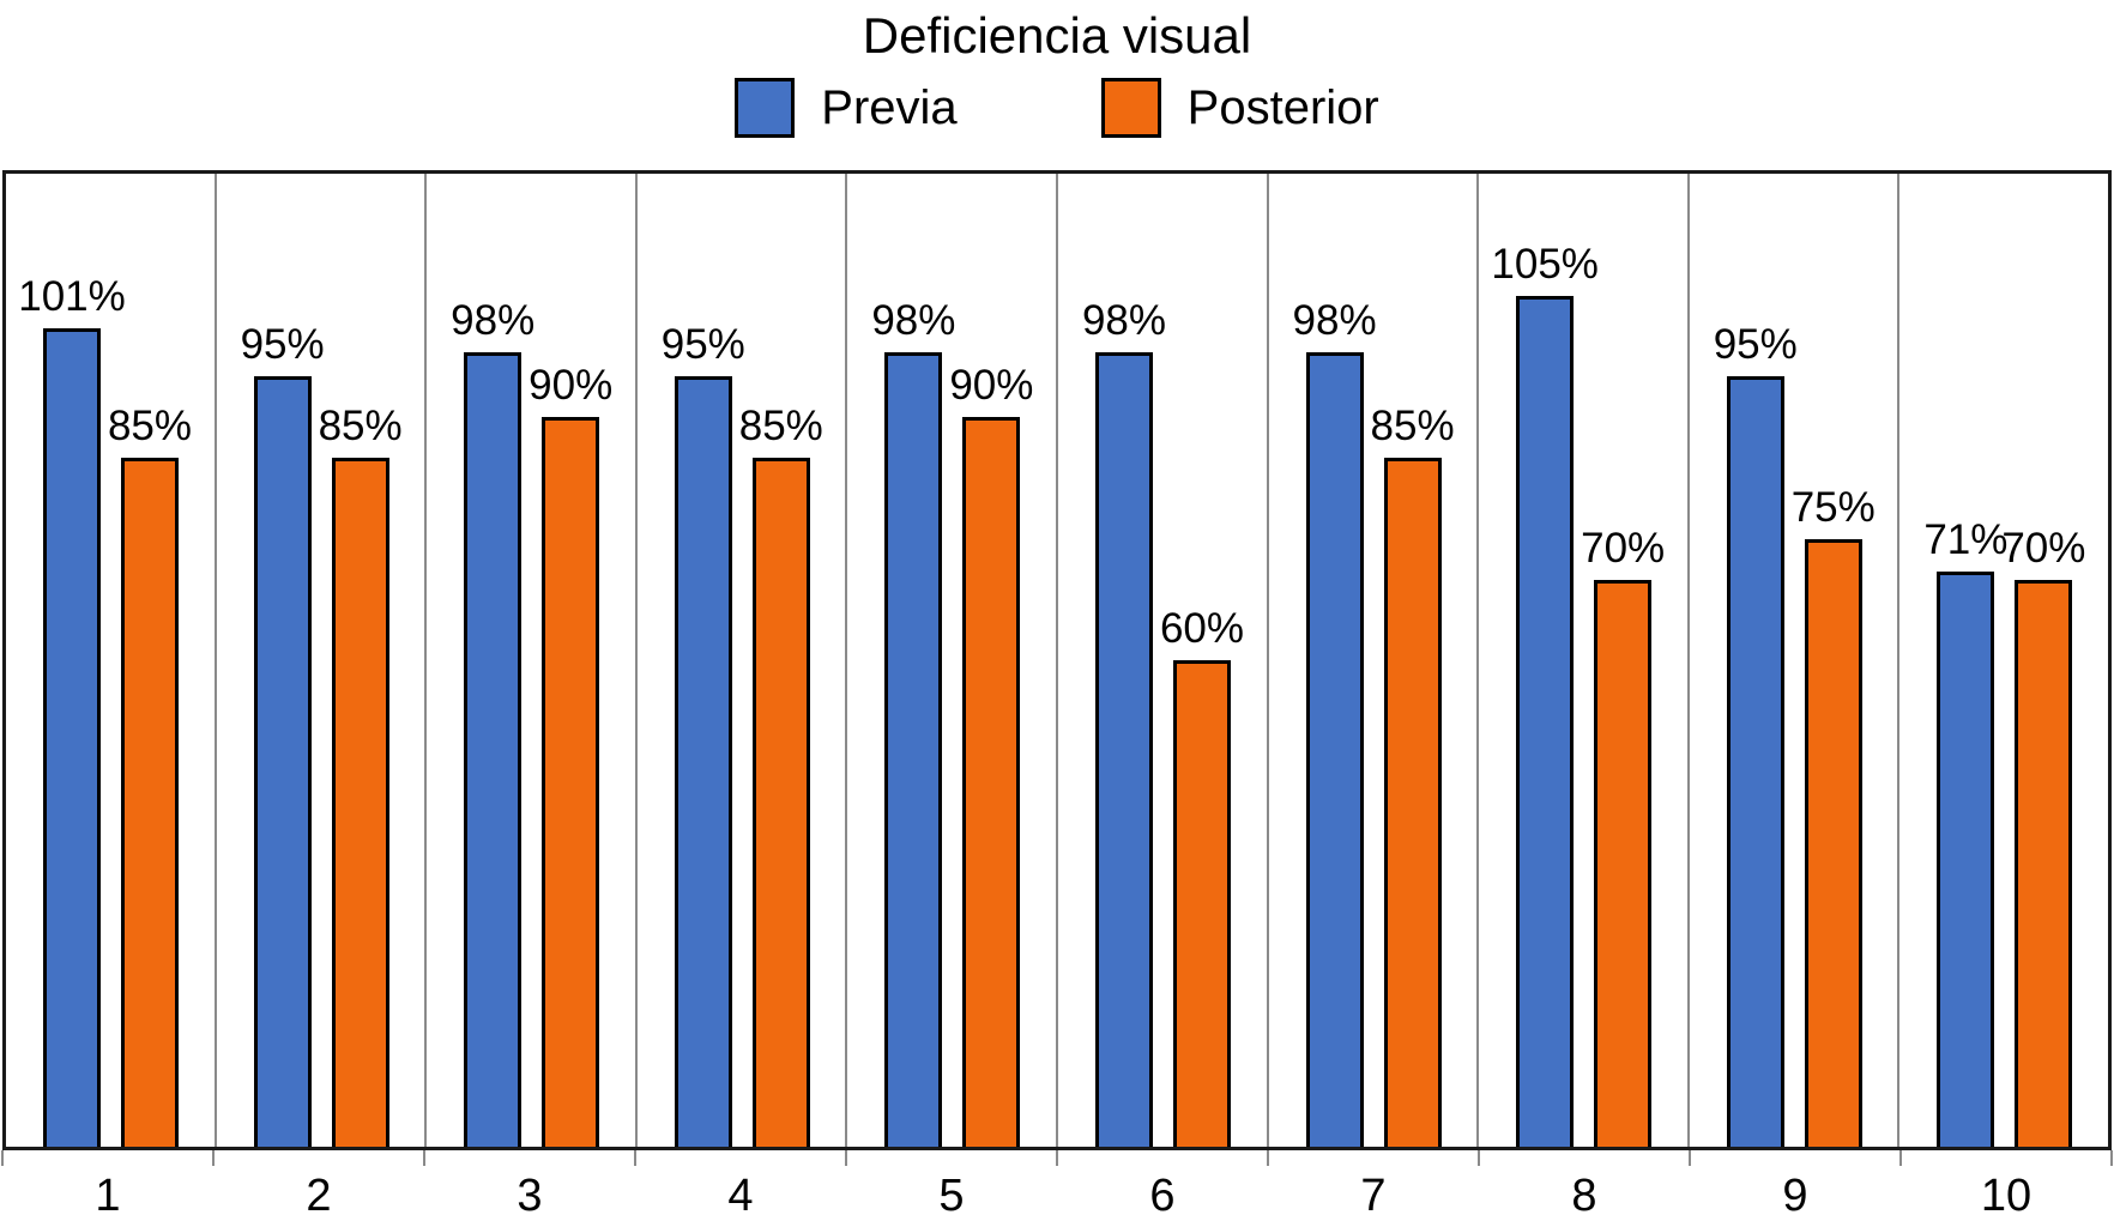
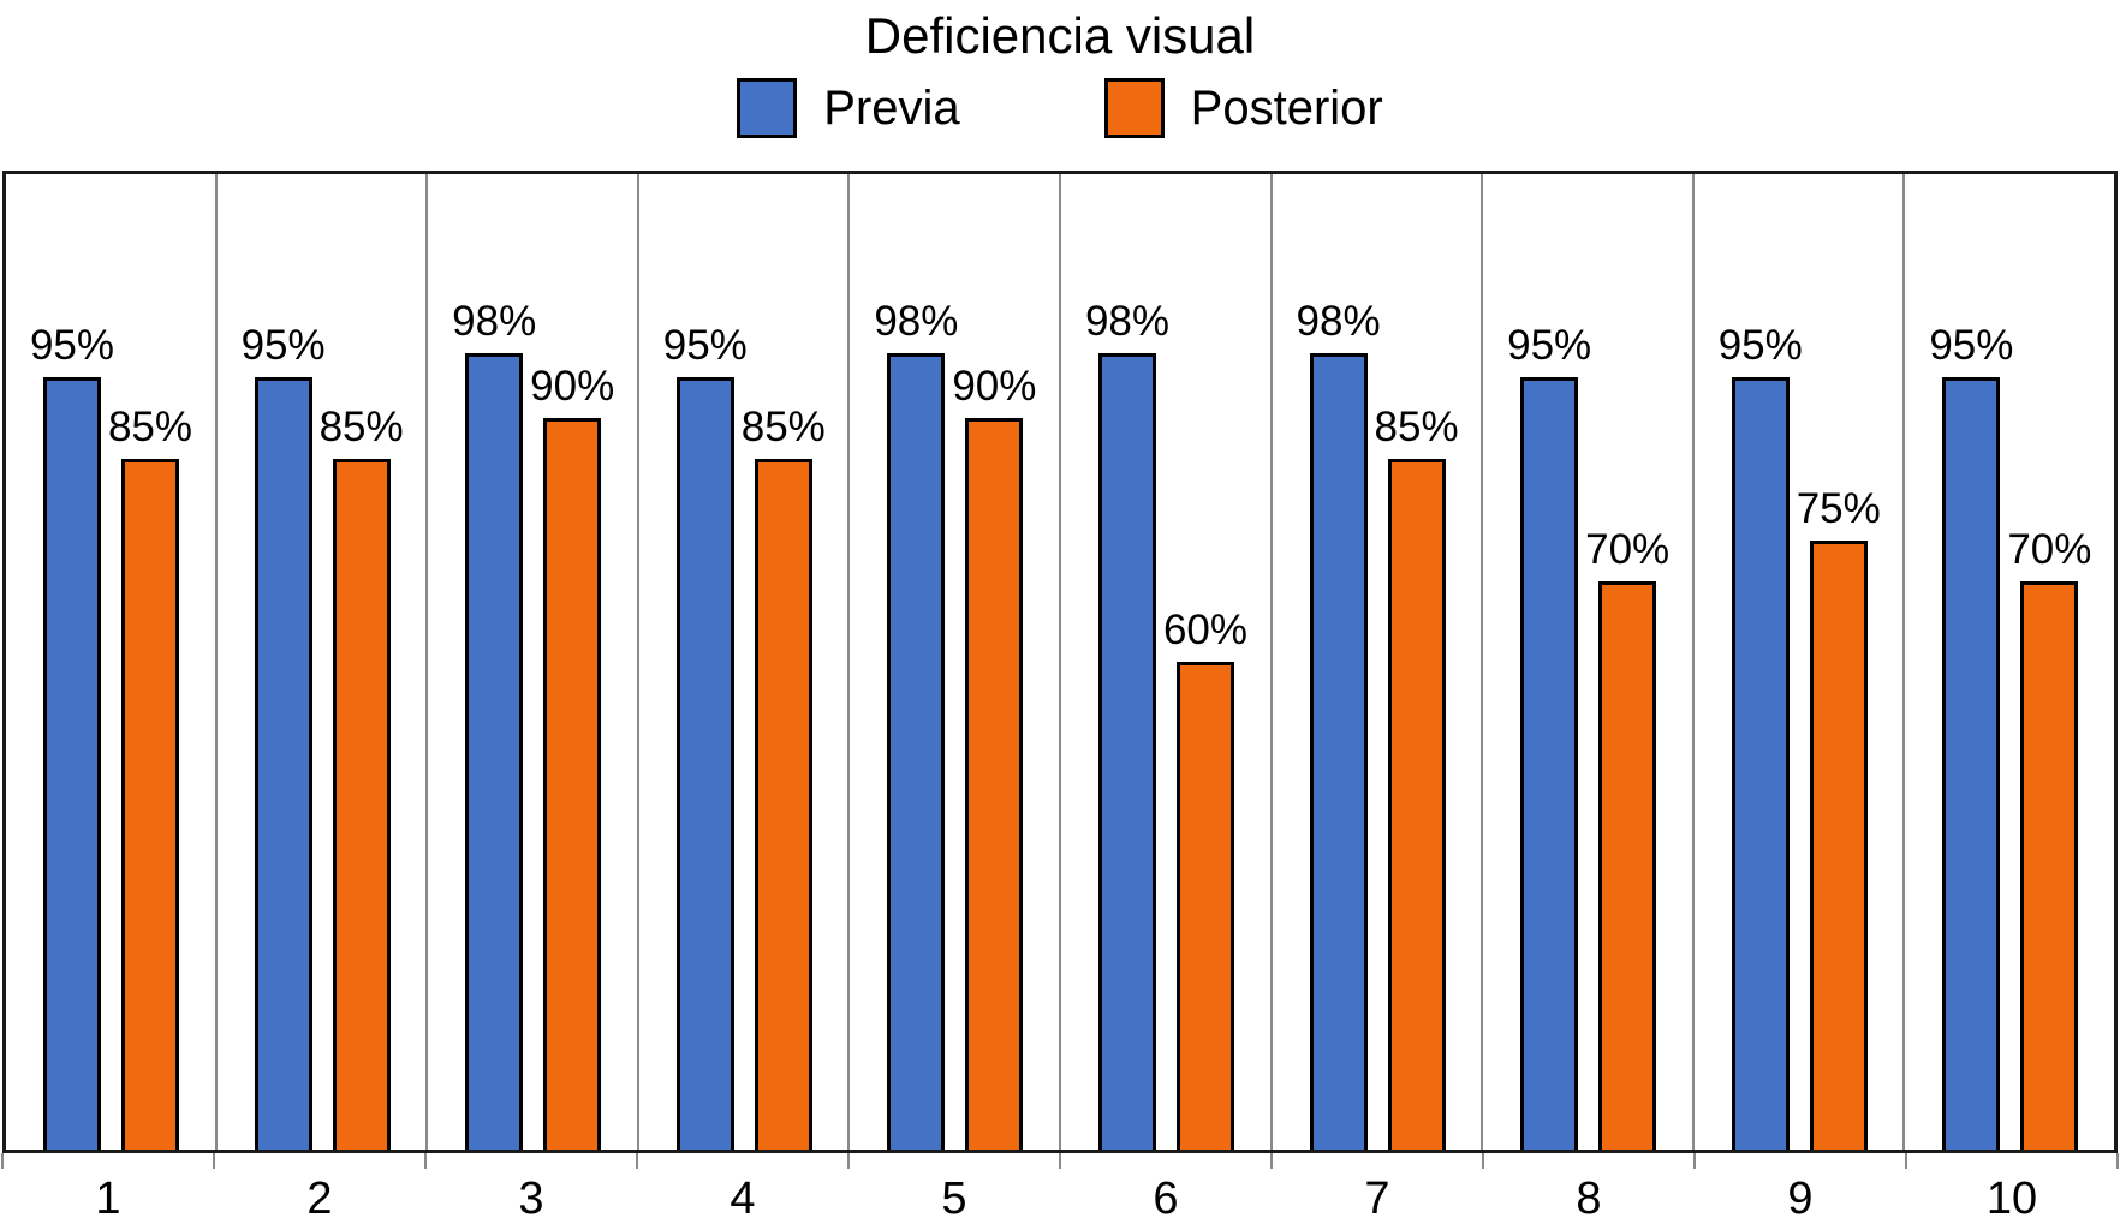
Previa/1: 101% -> 95%
Previa/8: 105% -> 95%
Previa/10: 71% -> 95%
